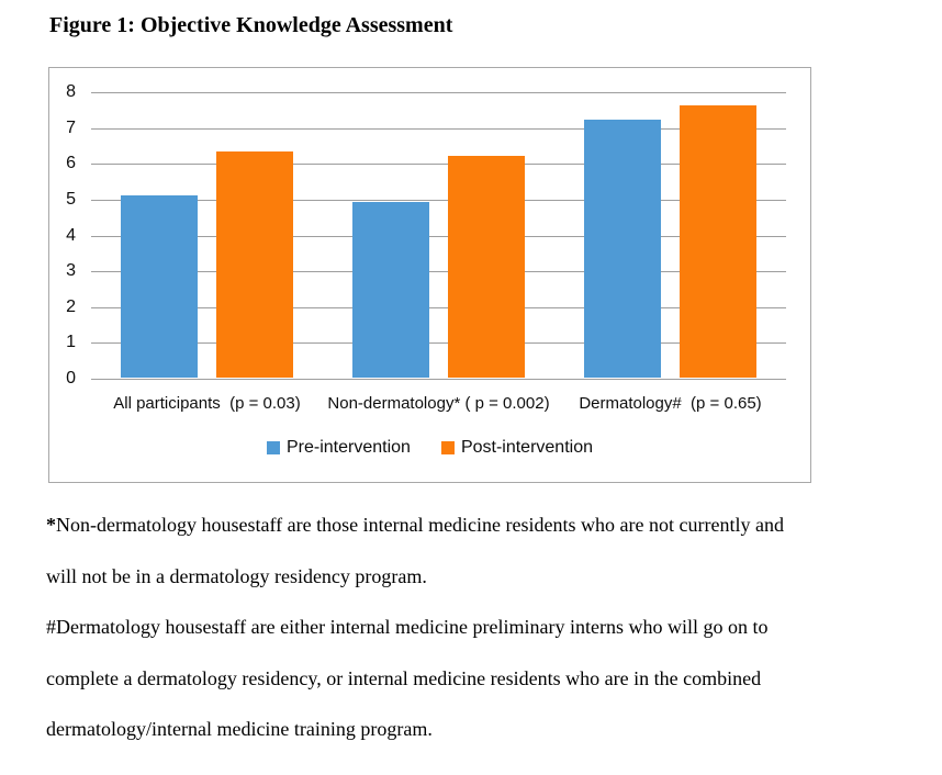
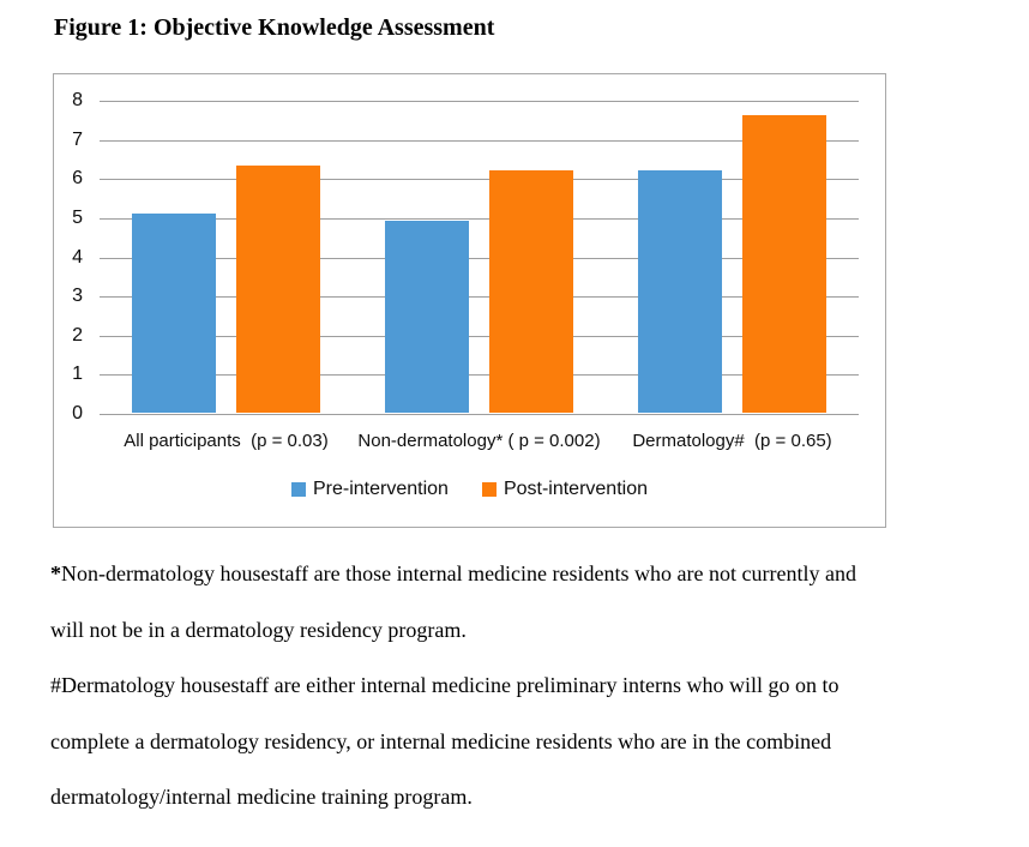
Pre-intervention/Dermatology# (p = 0.65): 7.2 -> 6.2
